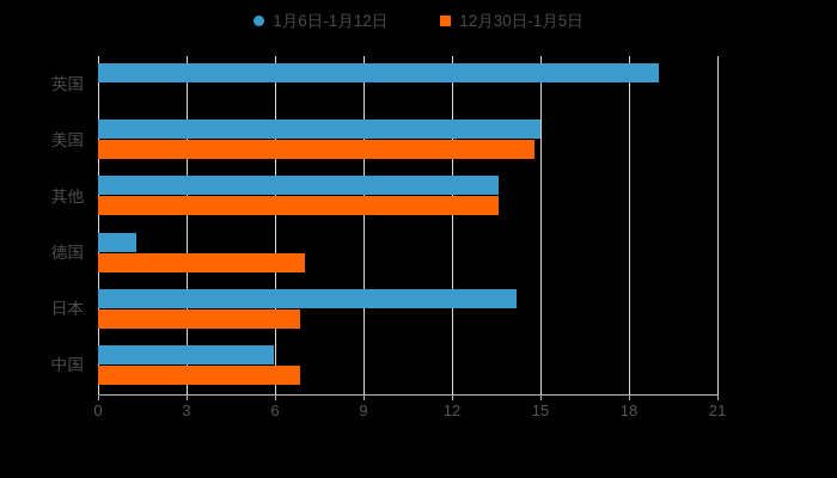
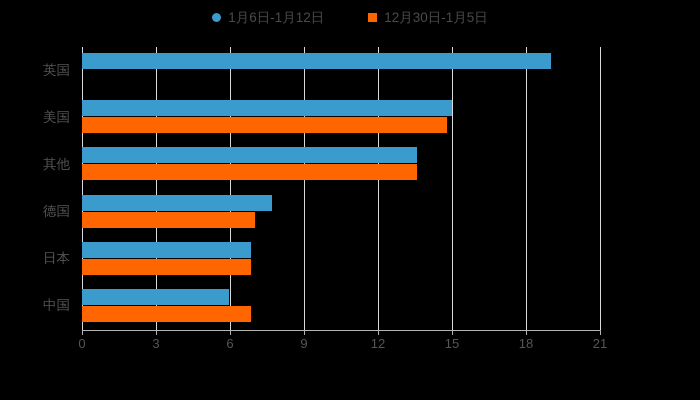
1月6日-1月12日/德国: 1.3 -> 7.7
1月6日-1月12日/日本: 14.2 -> 6.8
